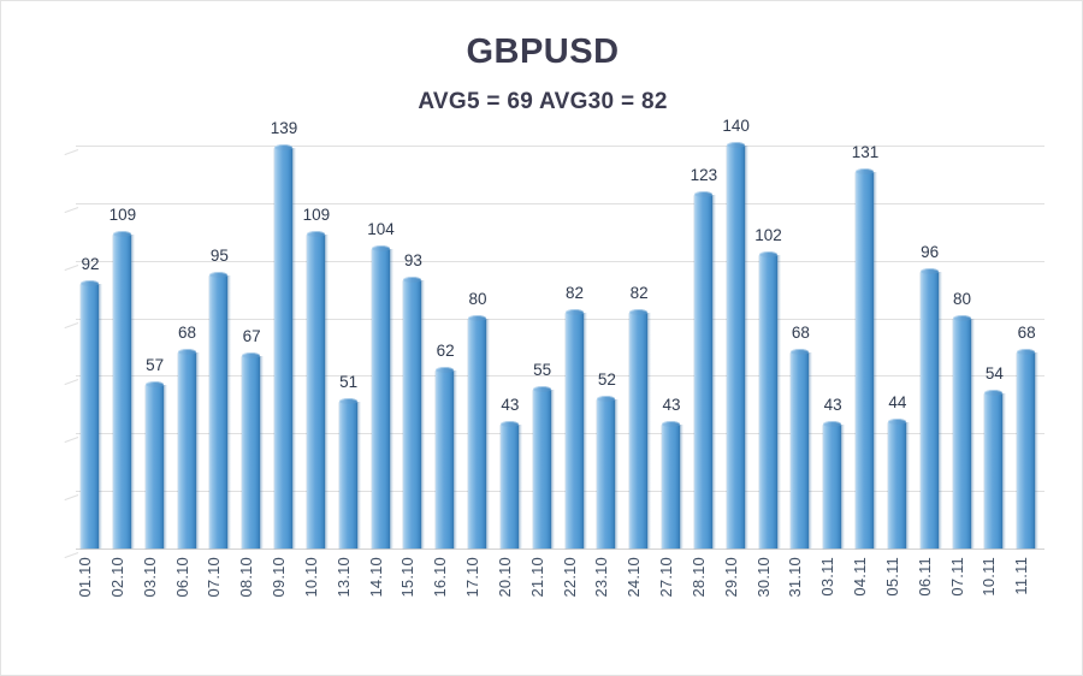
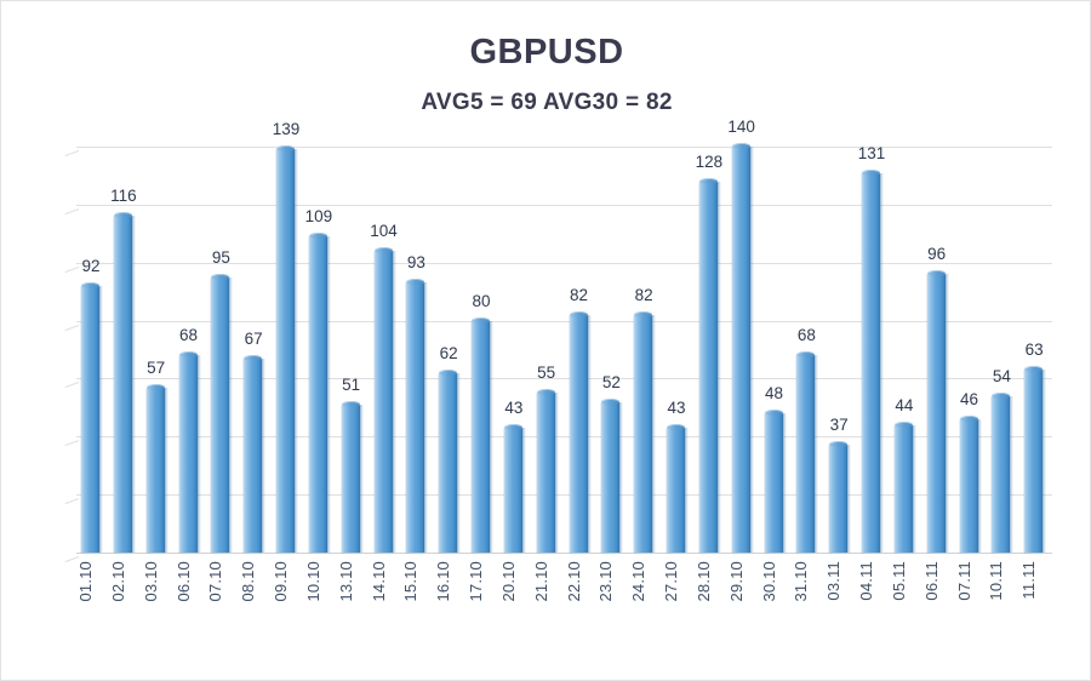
02.10: 109 -> 116
28.10: 123 -> 128
30.10: 102 -> 48
03.11: 43 -> 37
07.11: 80 -> 46
11.11: 68 -> 63
